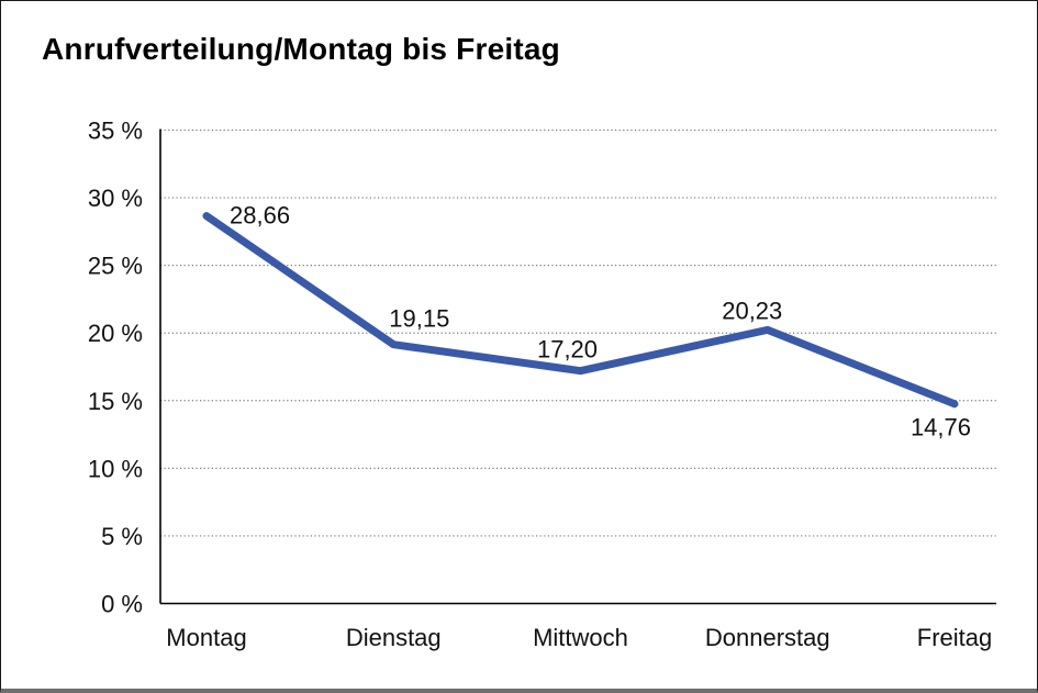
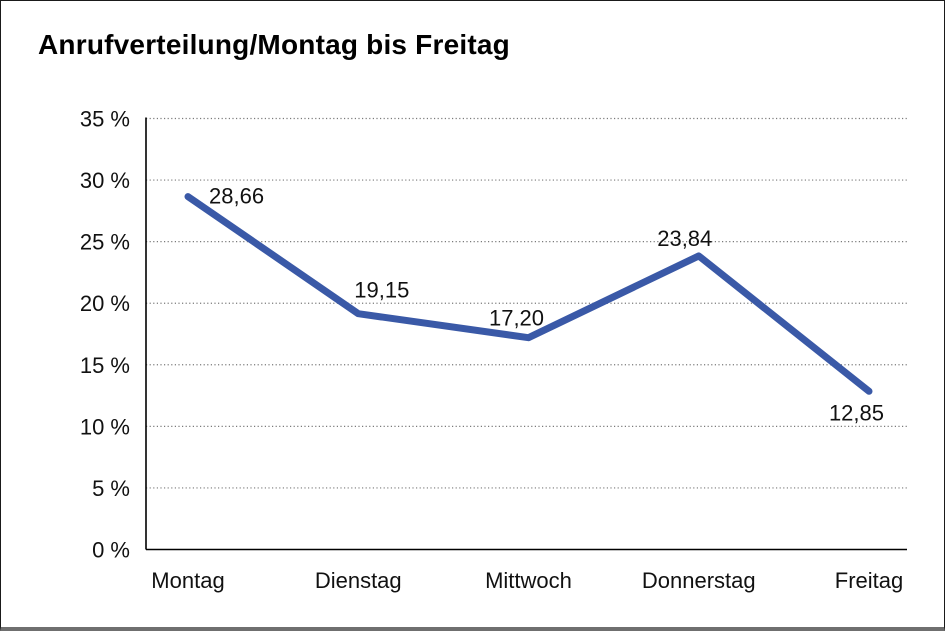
Donnerstag: 20,23 -> 23,84
Freitag: 14,76 -> 12,85
